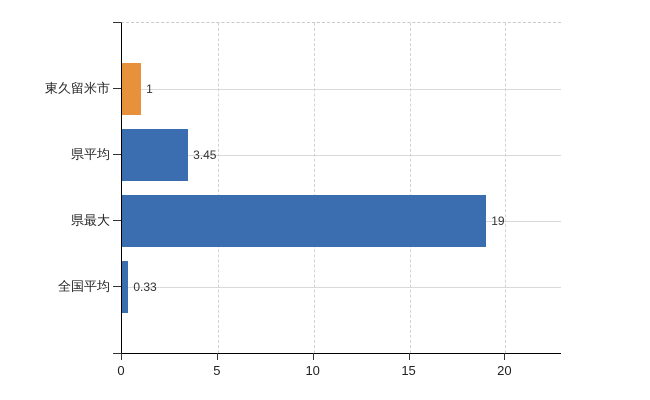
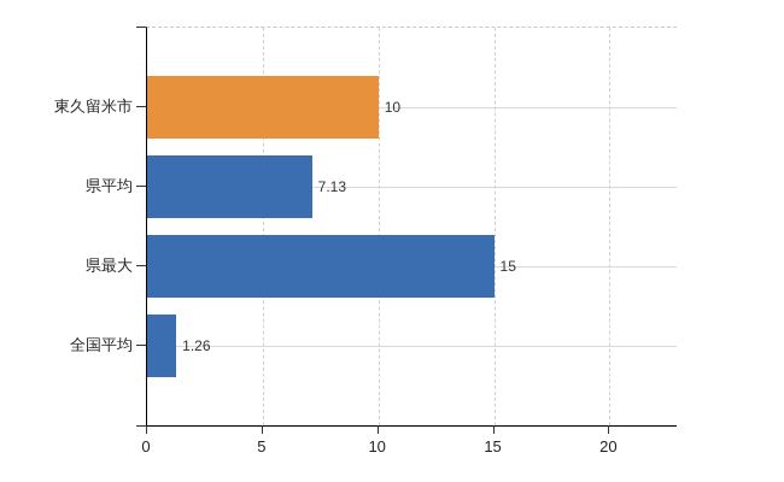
東久留米市: 1 -> 10
県平均: 3.45 -> 7.13
県最大: 19 -> 15
全国平均: 0.33 -> 1.26
